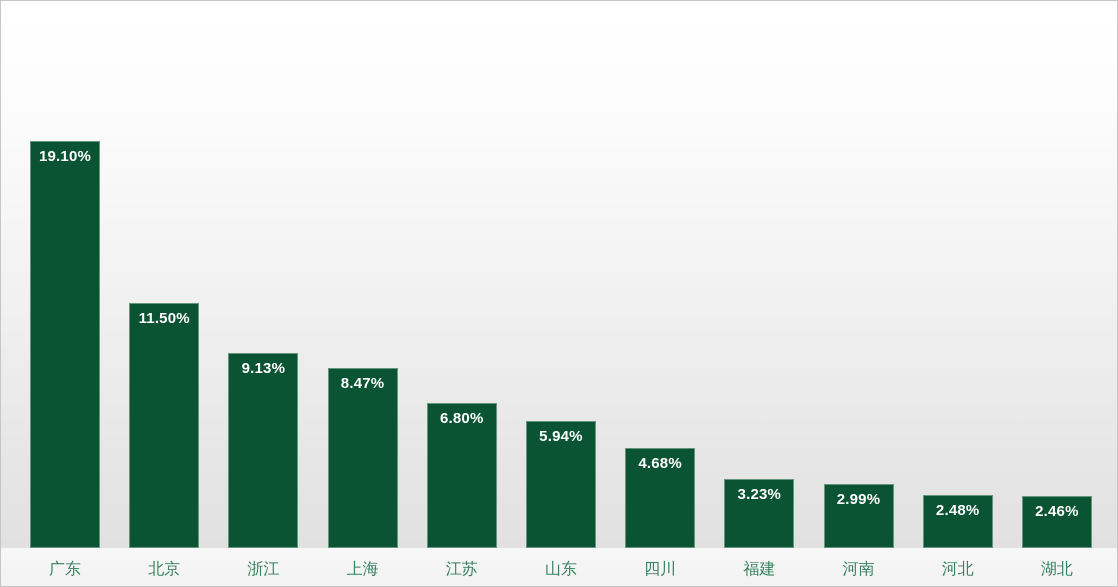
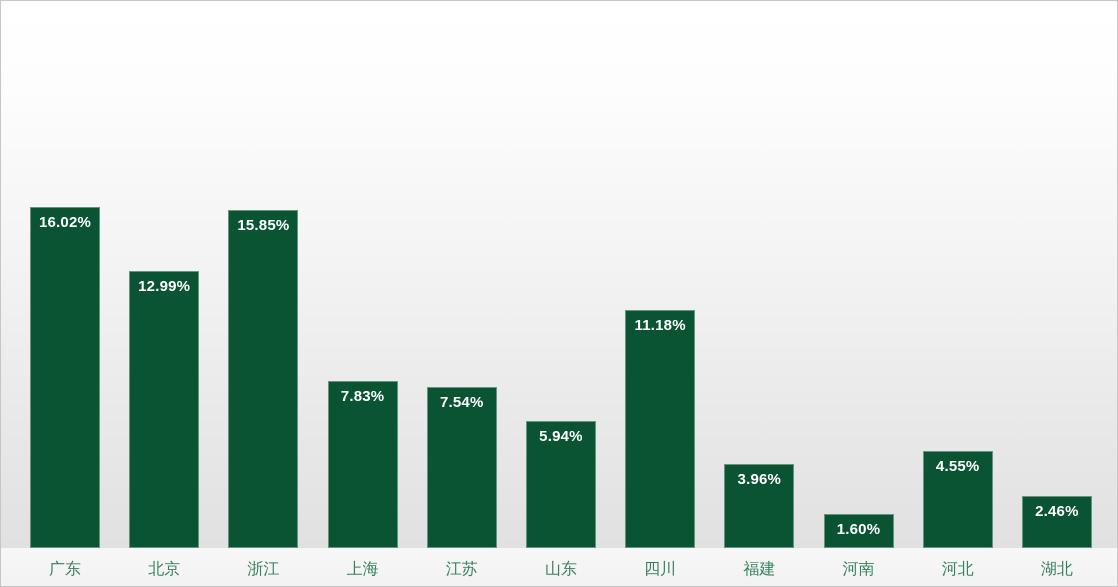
广东: 19.10% -> 16.02%
北京: 11.50% -> 12.99%
浙江: 9.13% -> 15.85%
上海: 8.47% -> 7.83%
江苏: 6.80% -> 7.54%
四川: 4.68% -> 11.18%
福建: 3.23% -> 3.96%
河南: 2.99% -> 1.60%
河北: 2.48% -> 4.55%
